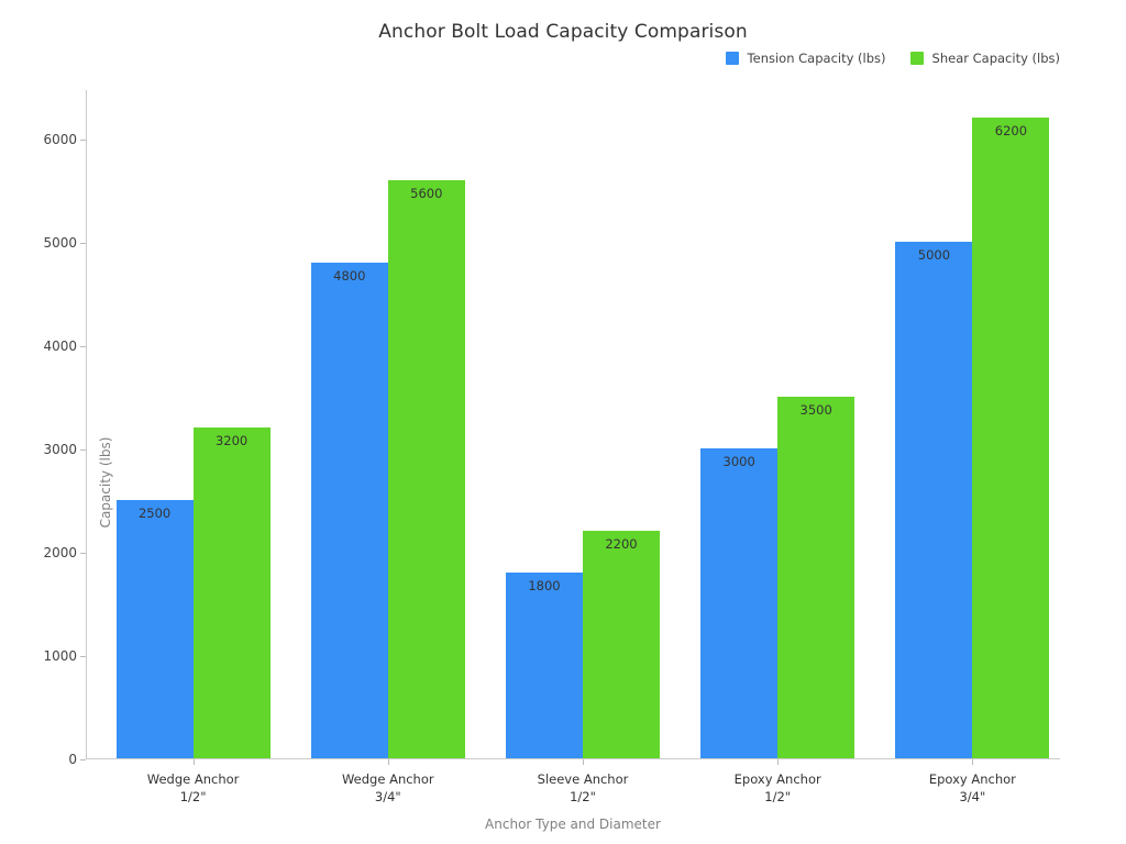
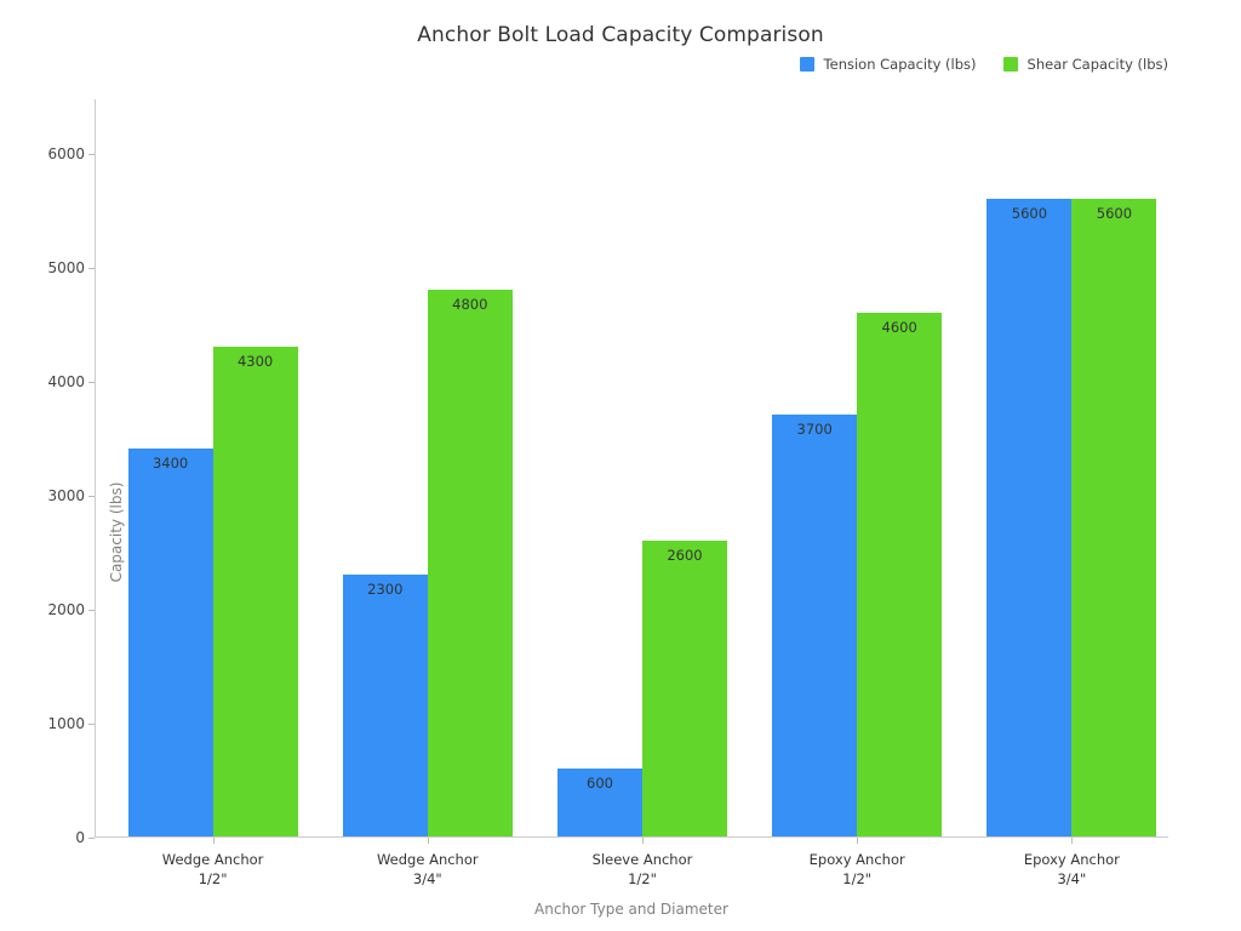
Tension Capacity (lbs)/Wedge Anchor 1/2": 2500 -> 3400
Shear Capacity (lbs)/Wedge Anchor 1/2": 3200 -> 4300
Tension Capacity (lbs)/Wedge Anchor 3/4": 4800 -> 2300
Shear Capacity (lbs)/Wedge Anchor 3/4": 5600 -> 4800
Tension Capacity (lbs)/Sleeve Anchor 1/2": 1800 -> 600
Shear Capacity (lbs)/Sleeve Anchor 1/2": 2200 -> 2600
Tension Capacity (lbs)/Epoxy Anchor 1/2": 3000 -> 3700
Shear Capacity (lbs)/Epoxy Anchor 1/2": 3500 -> 4600
Tension Capacity (lbs)/Epoxy Anchor 3/4": 5000 -> 5600
Shear Capacity (lbs)/Epoxy Anchor 3/4": 6200 -> 5600
